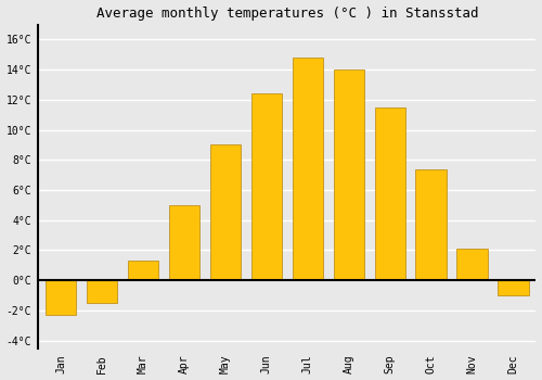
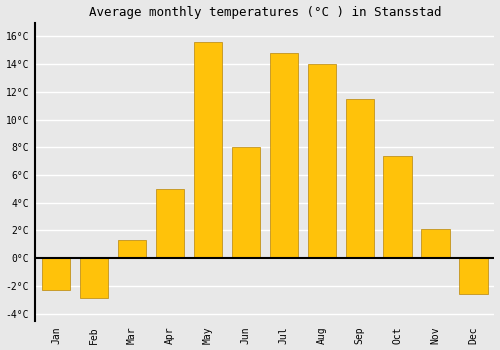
Feb: -1.5°C -> -2.9°C
May: 9.0°C -> 15.6°C
Jun: 12.4°C -> 8.0°C
Dec: -1.0°C -> -2.6°C
